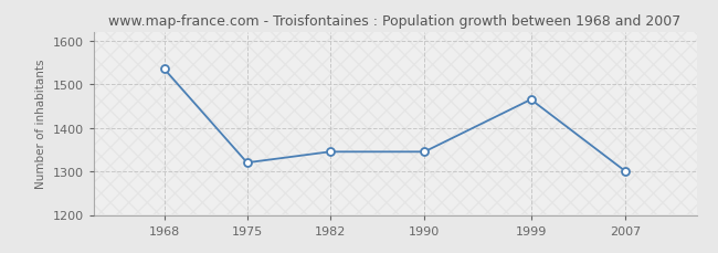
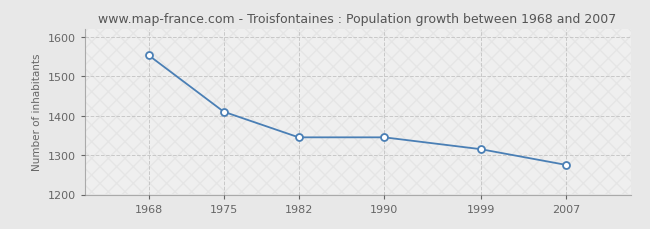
1968: 1535 -> 1553
1975: 1320 -> 1410
1999: 1465 -> 1315
2007: 1300 -> 1275
